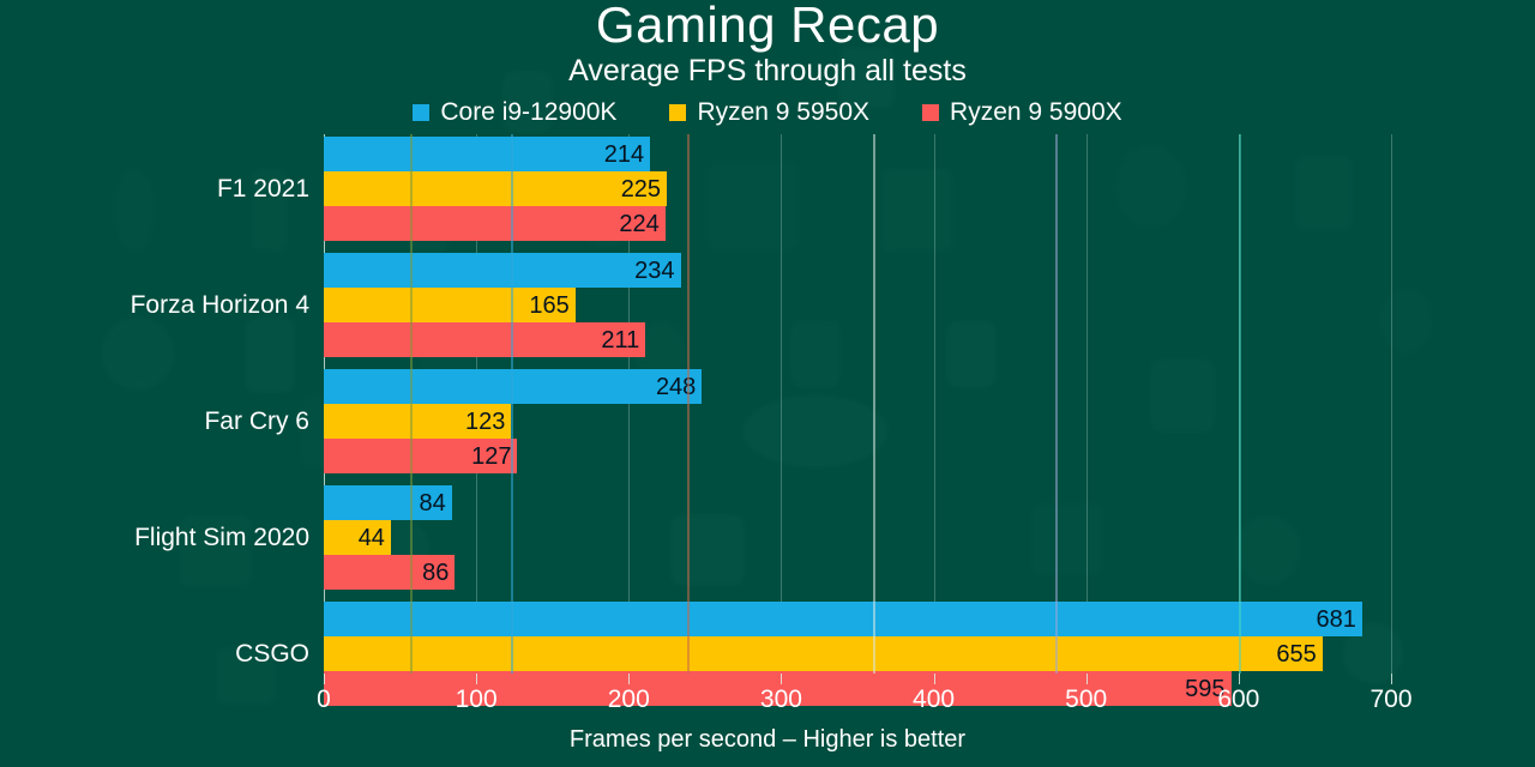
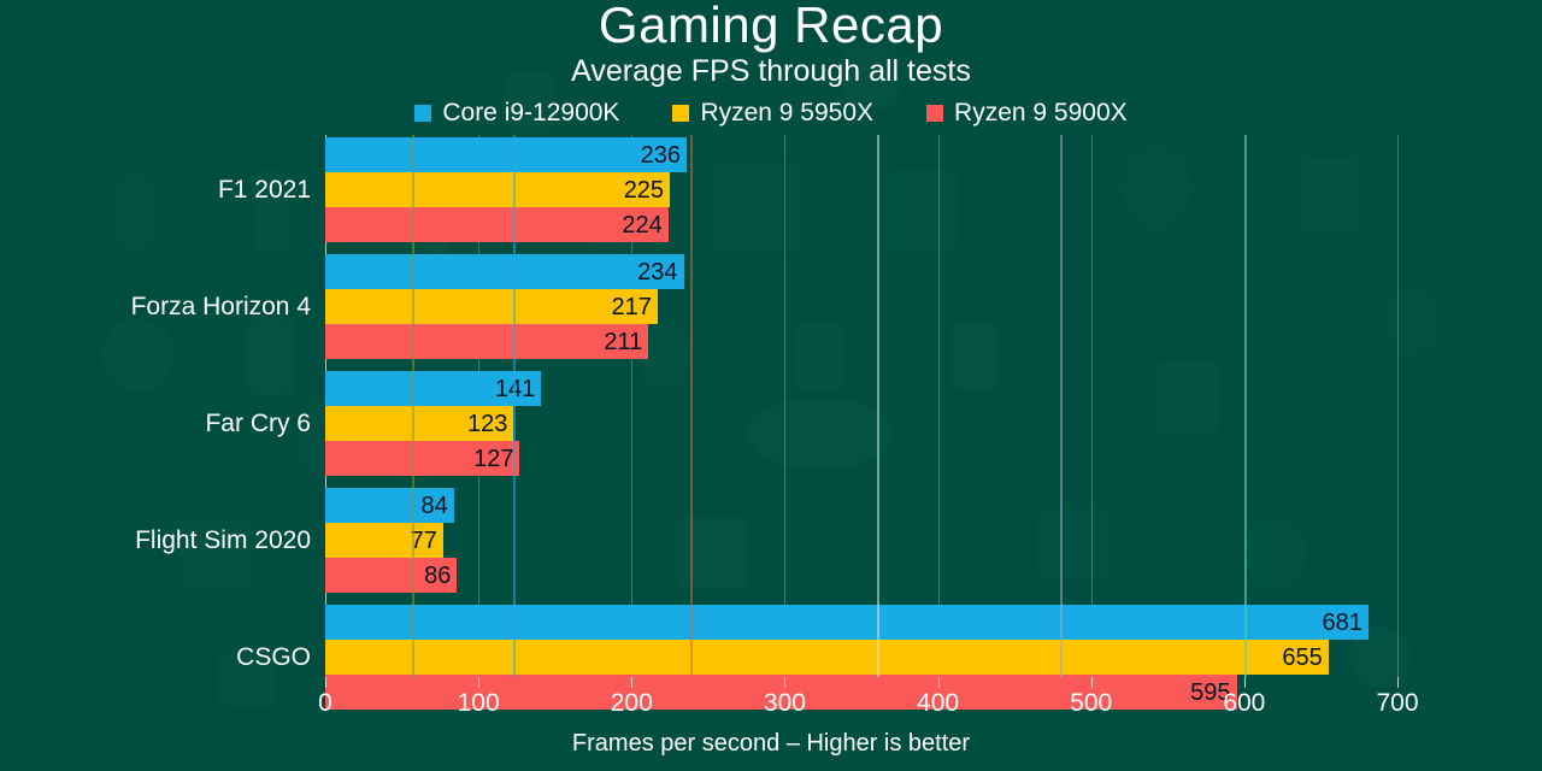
Core i9-12900K/F1 2021: 214 -> 236
Ryzen 9 5950X/Forza Horizon 4: 165 -> 217
Core i9-12900K/Far Cry 6: 248 -> 141
Ryzen 9 5950X/Flight Sim 2020: 44 -> 77
